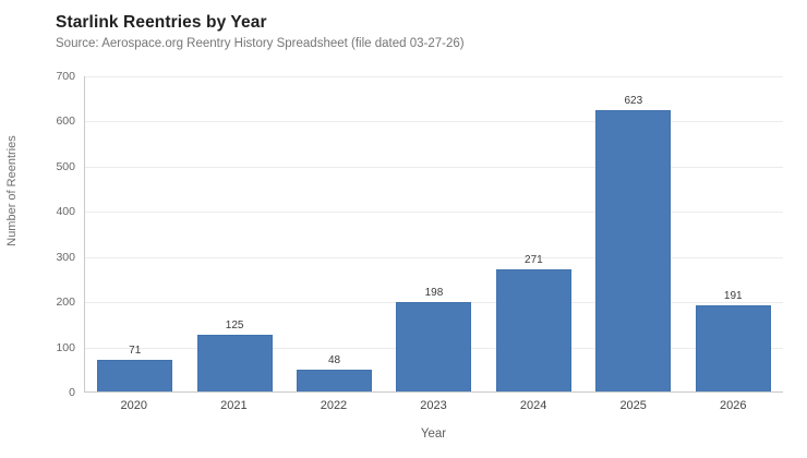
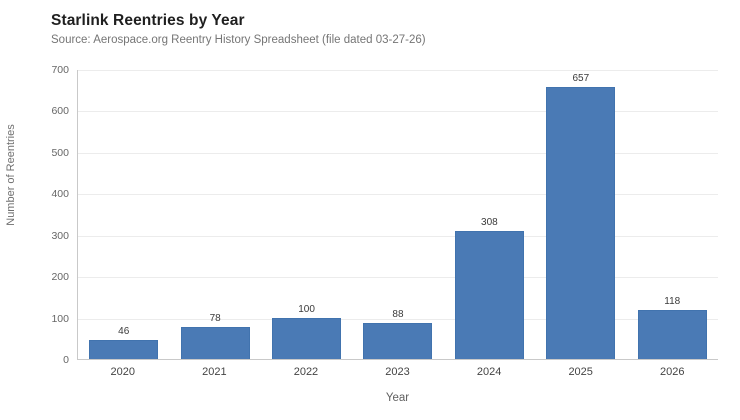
2020: 71 -> 46
2021: 125 -> 78
2022: 48 -> 100
2023: 198 -> 88
2024: 271 -> 308
2025: 623 -> 657
2026: 191 -> 118
